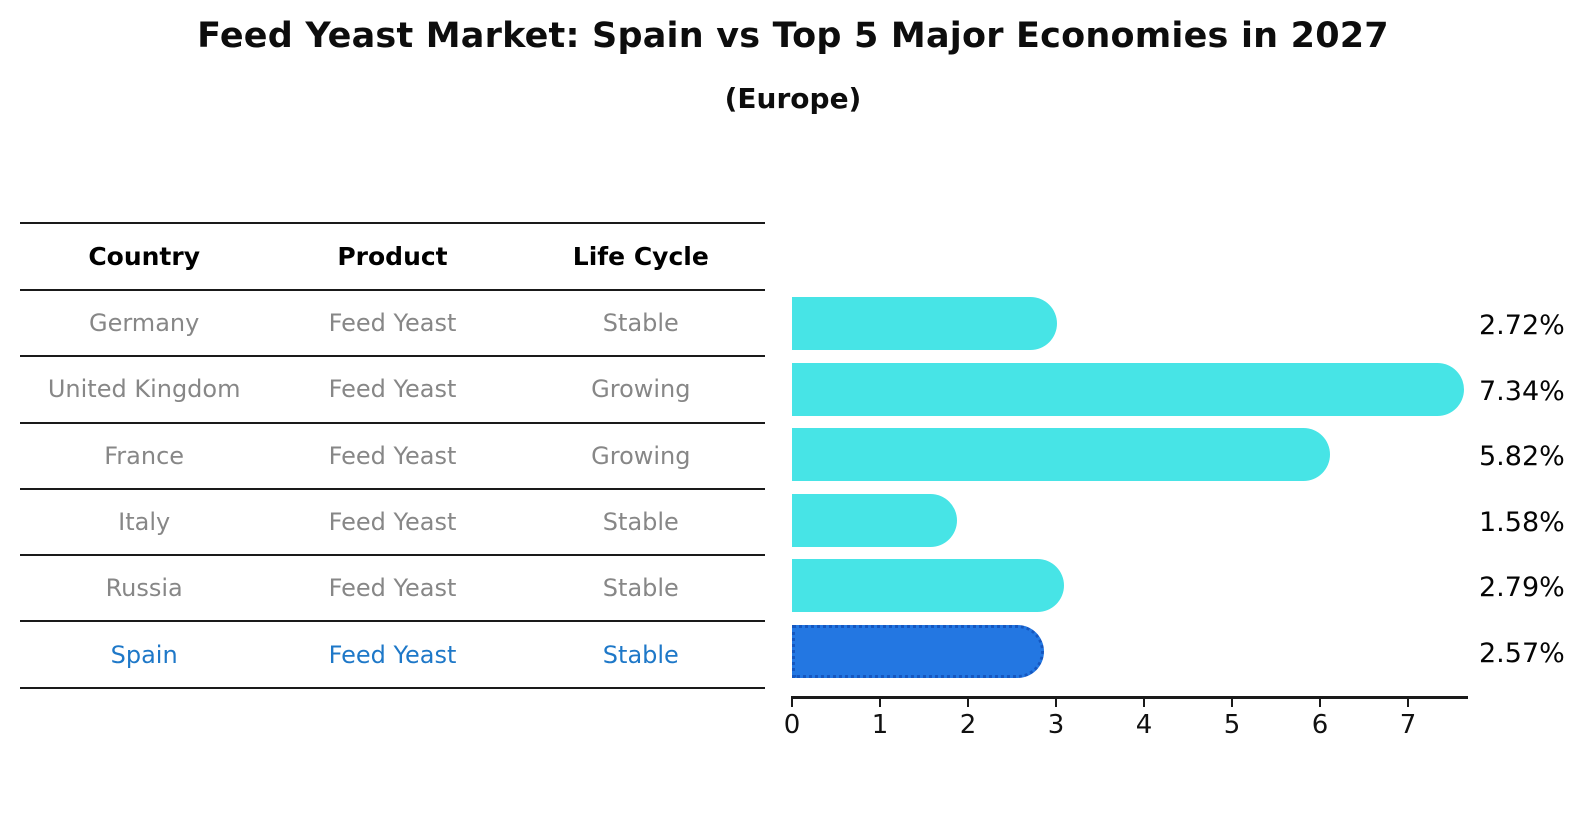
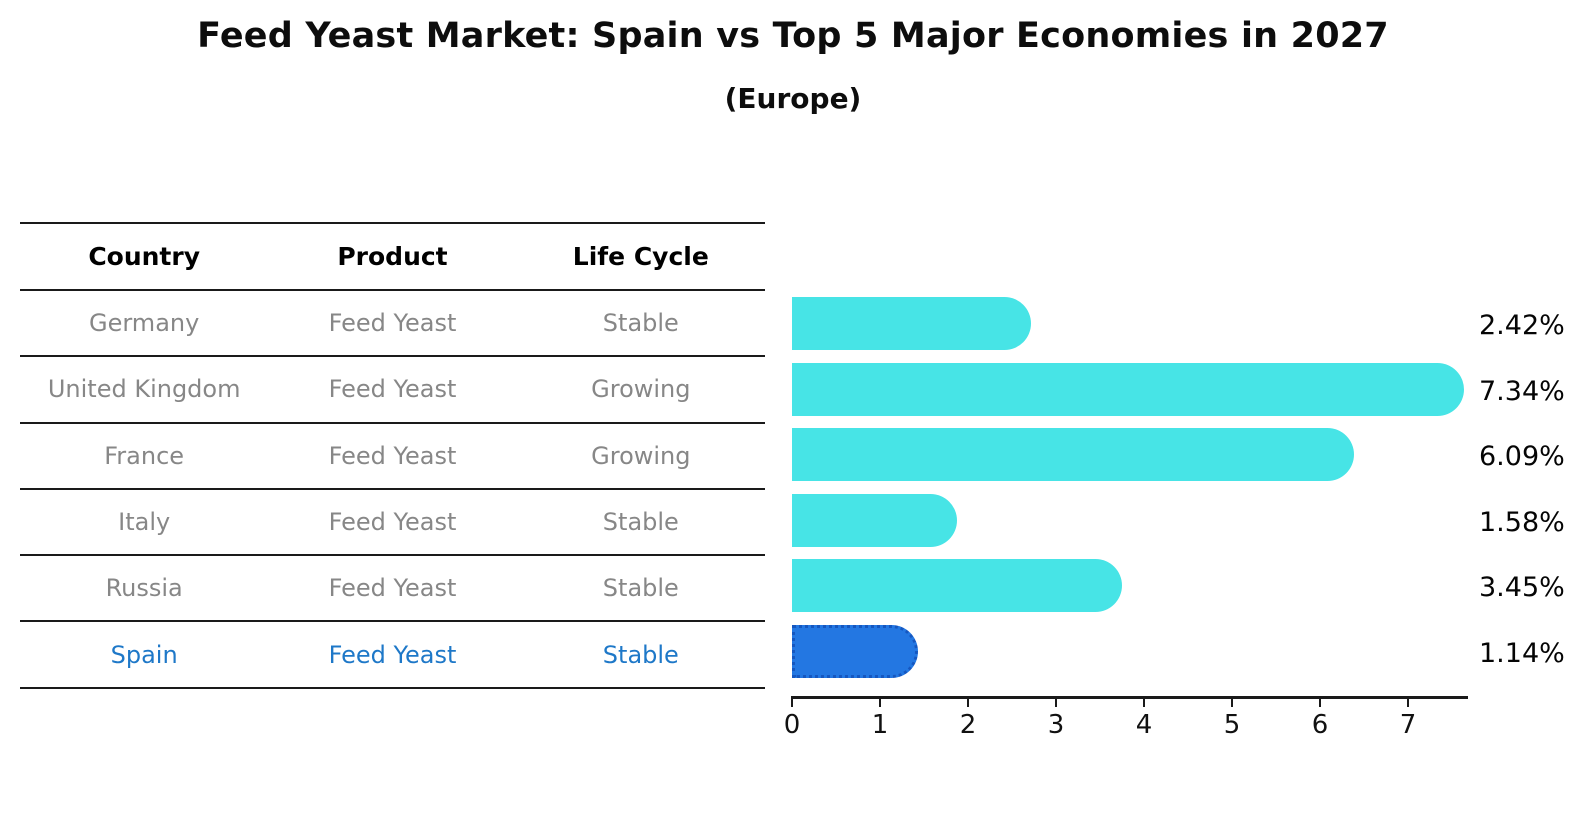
Germany: 2.72% -> 2.42%
France: 5.82% -> 6.09%
Russia: 2.79% -> 3.45%
Spain: 2.57% -> 1.14%
